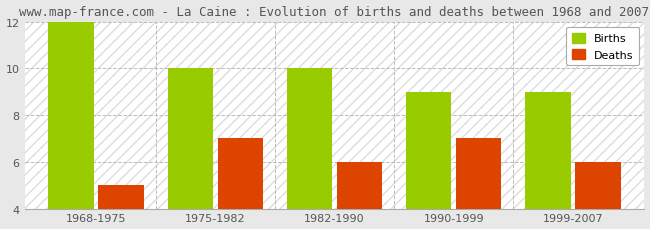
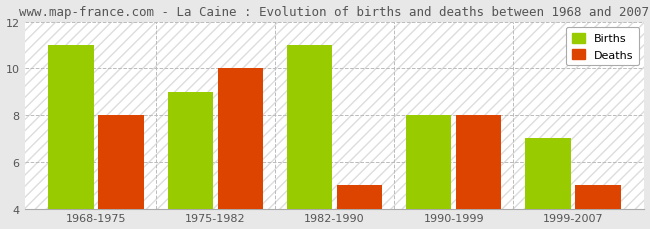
Births/1968-1975: 12 -> 11
Deaths/1968-1975: 5 -> 8
Births/1975-1982: 10 -> 9
Deaths/1975-1982: 7 -> 10
Births/1982-1990: 10 -> 11
Deaths/1982-1990: 6 -> 5
Births/1990-1999: 9 -> 8
Deaths/1990-1999: 7 -> 8
Births/1999-2007: 9 -> 7
Deaths/1999-2007: 6 -> 5
